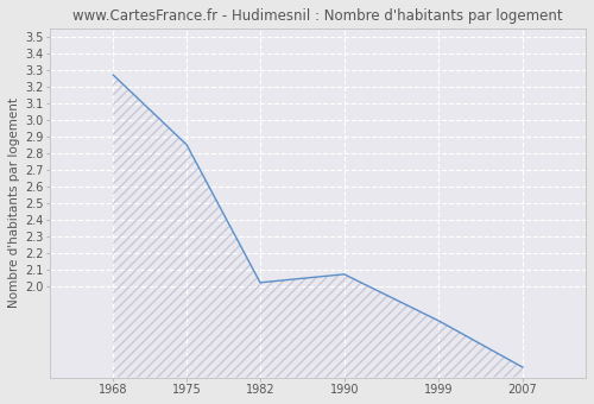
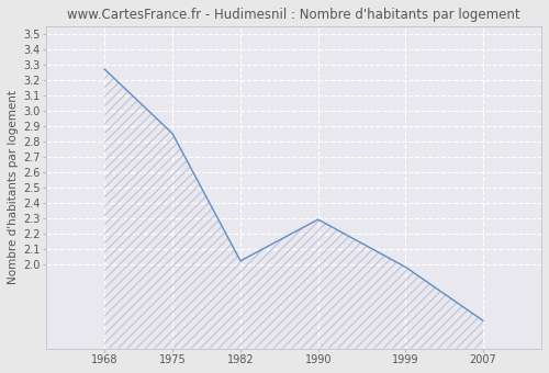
1990: 2.07 -> 2.29
1999: 1.79 -> 1.98
2007: 1.51 -> 1.63
